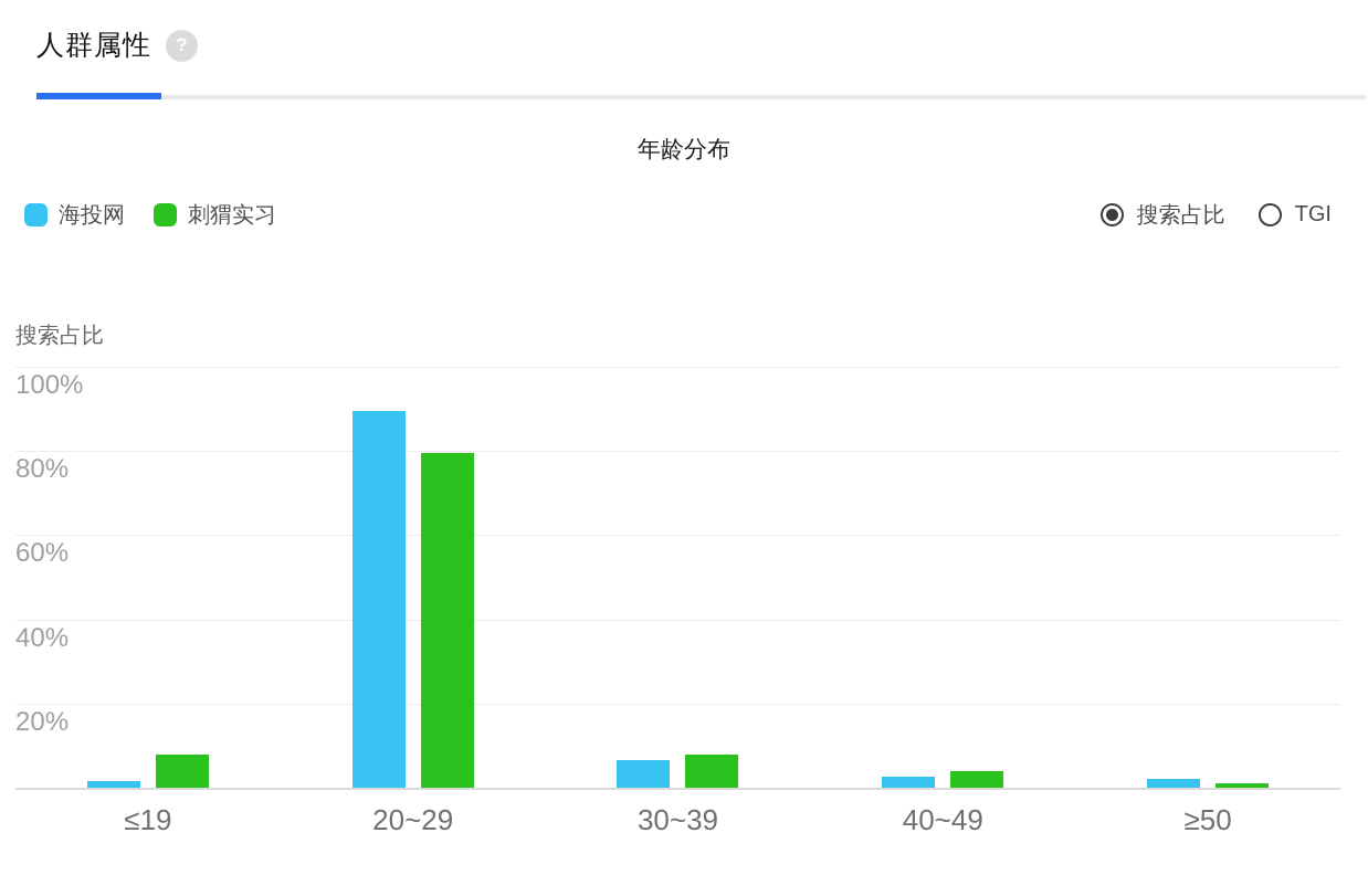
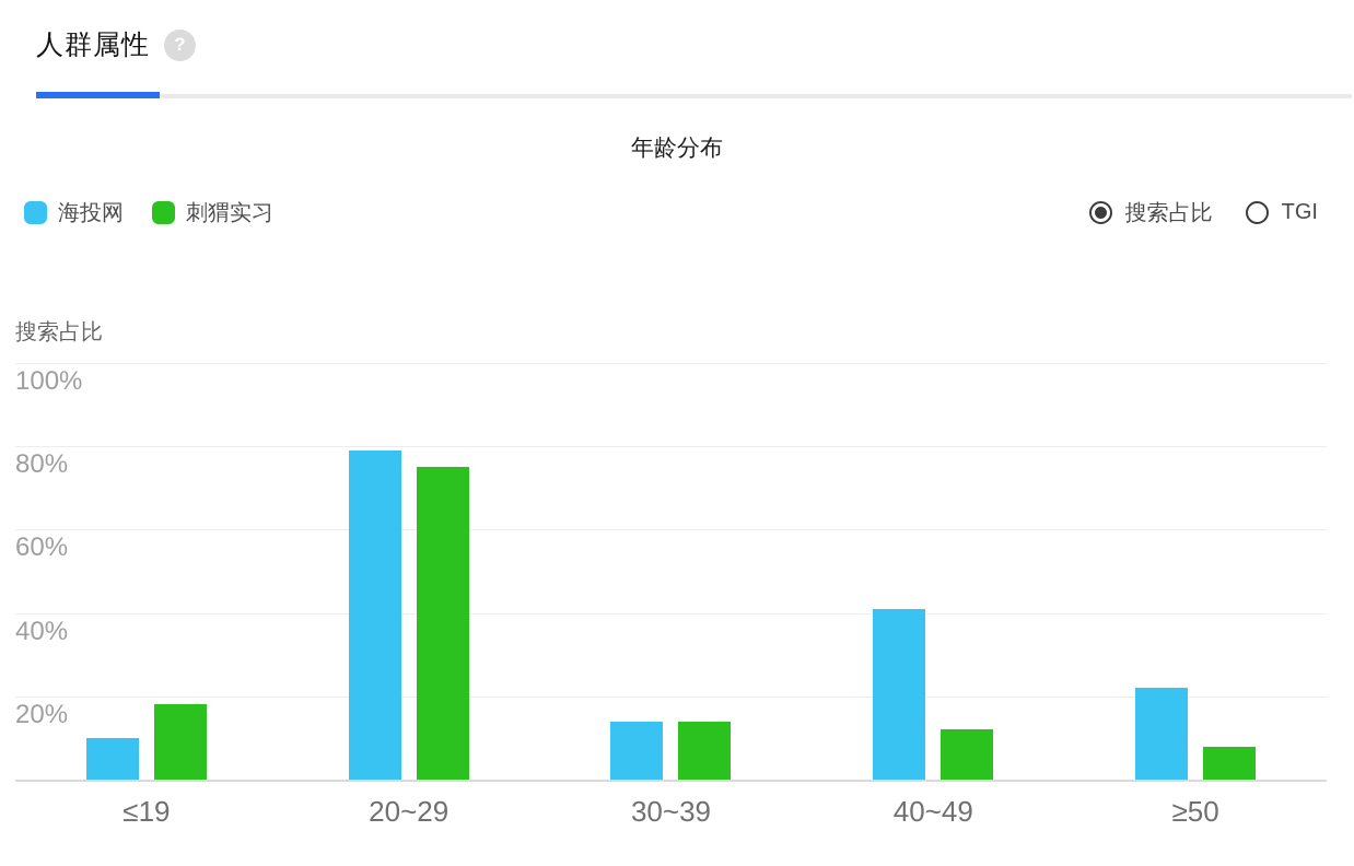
海投网/≤19: 2% -> 10%
刺猬实习/≤19: 8% -> 18%
海投网/20~29: 90% -> 79%
刺猬实习/20~29: 80% -> 75%
海投网/30~39: 6% -> 14%
刺猬实习/30~39: 8% -> 14%
海投网/40~49: 2% -> 41%
刺猬实习/40~49: 4% -> 12%
海投网/≥50: 2% -> 22%
刺猬实习/≥50: 1% -> 8%
